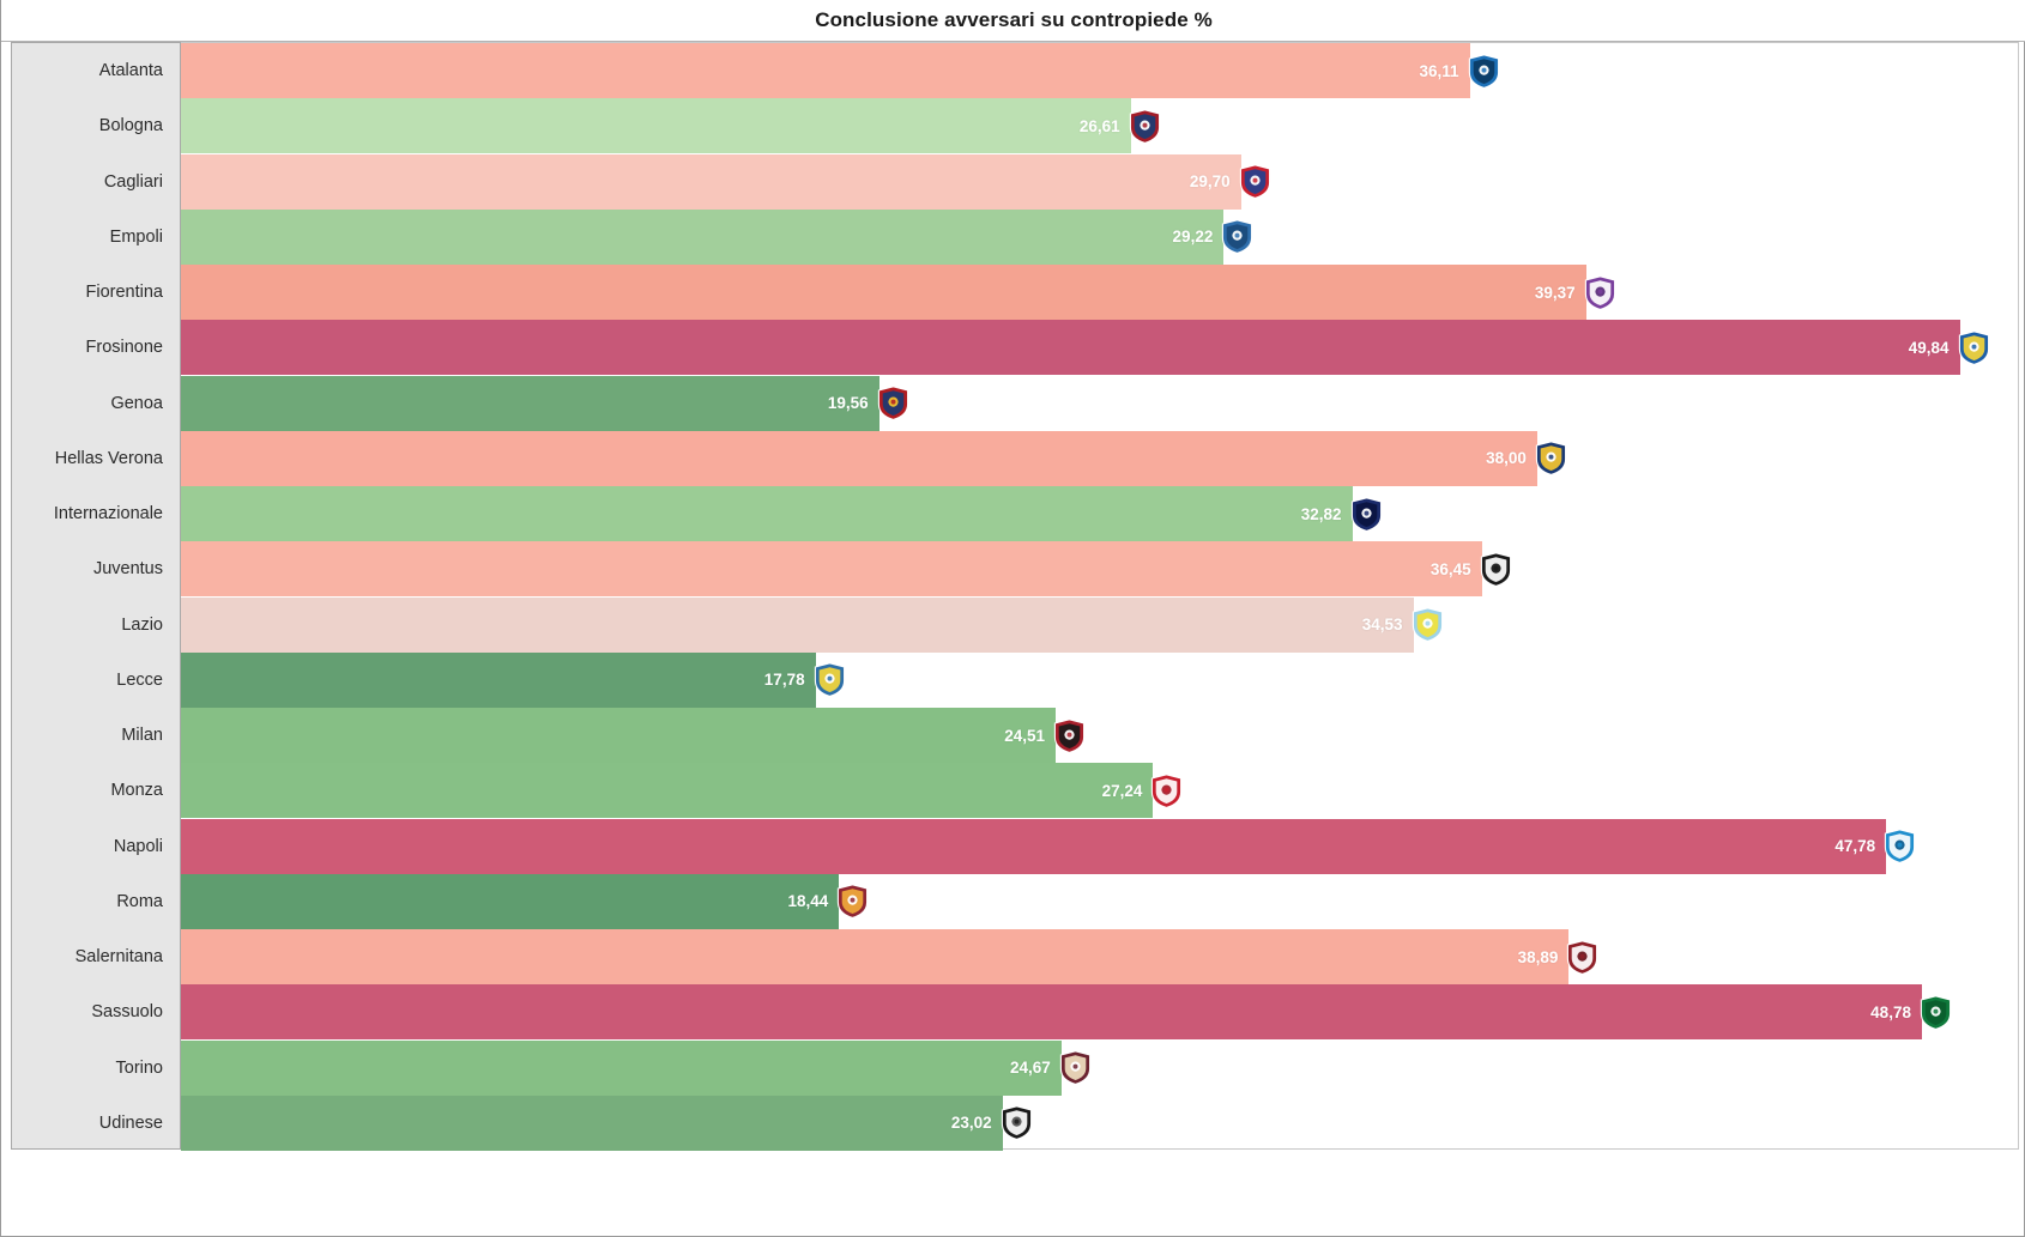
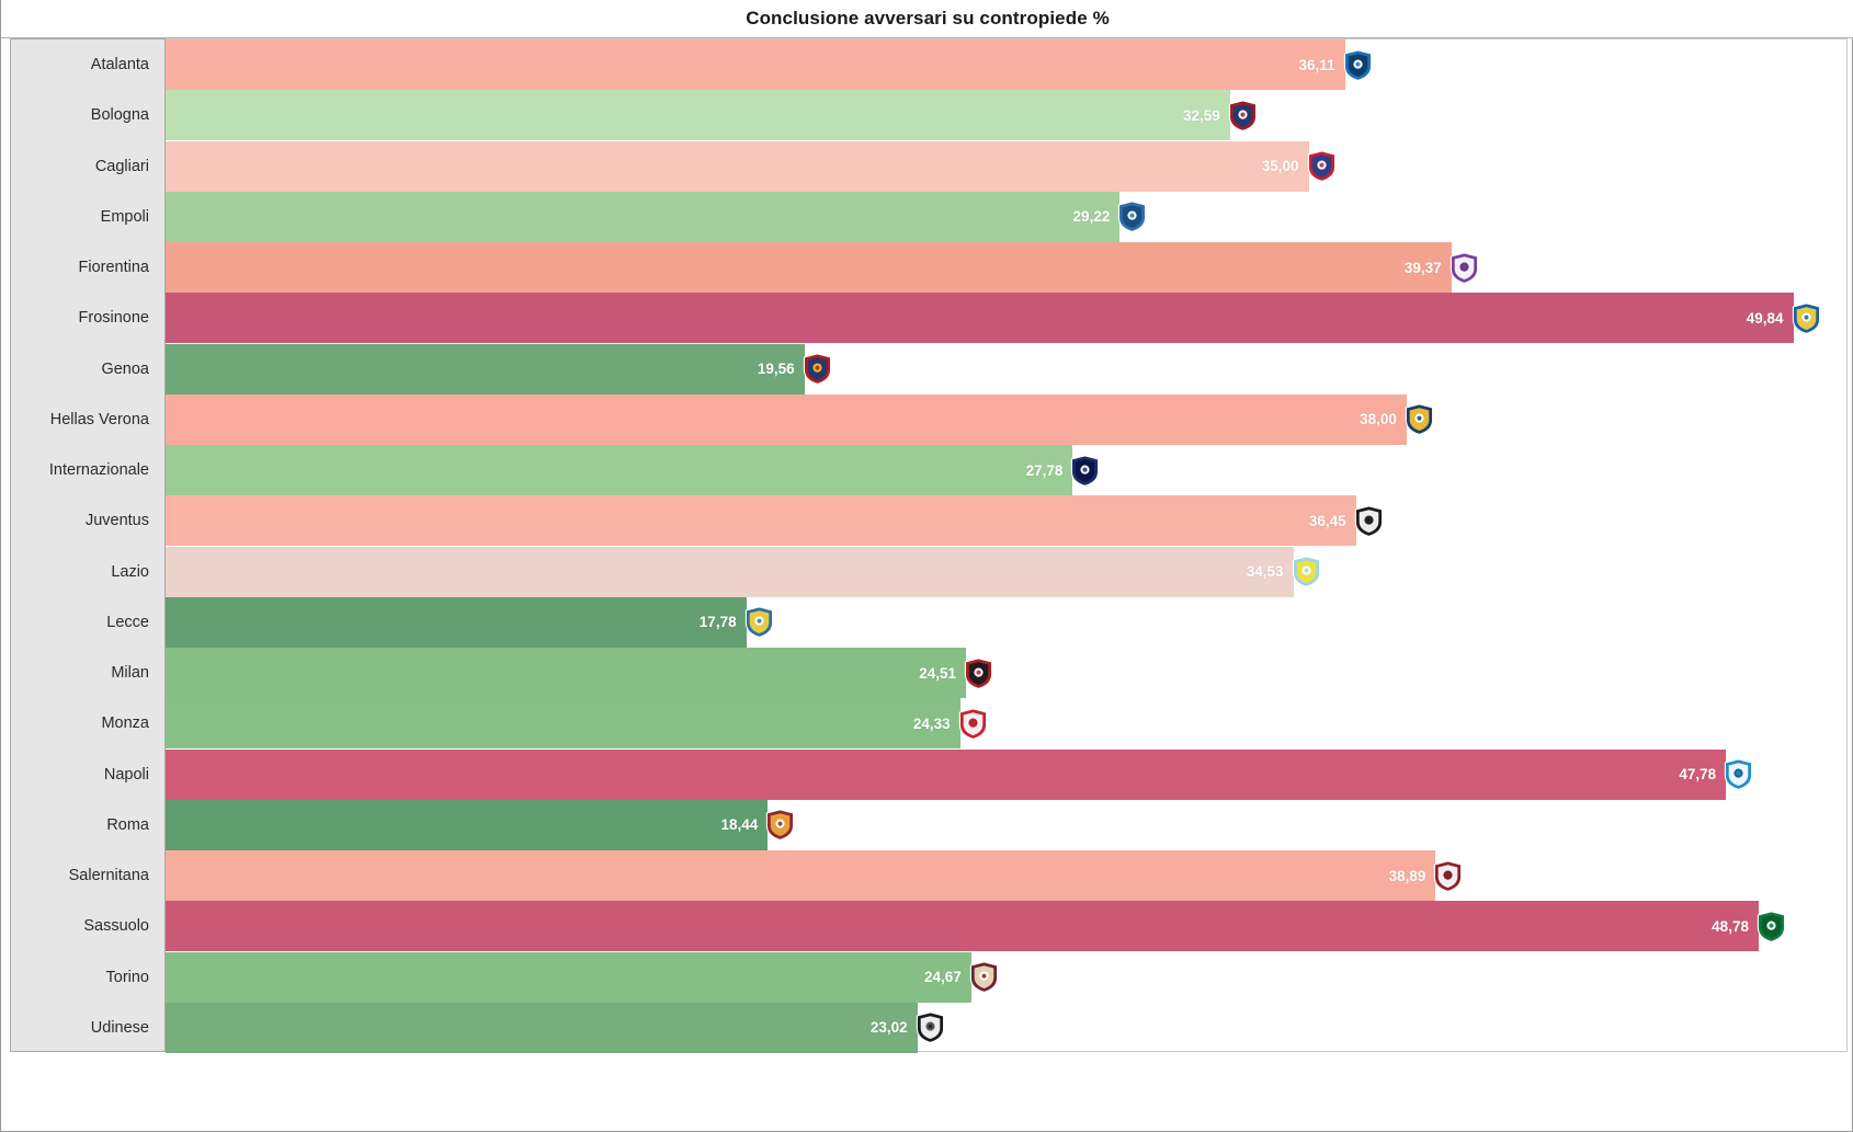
Bologna: 26,61 -> 32,59
Cagliari: 29,70 -> 35,00
Internazionale: 32,82 -> 27,78
Monza: 27,24 -> 24,33
